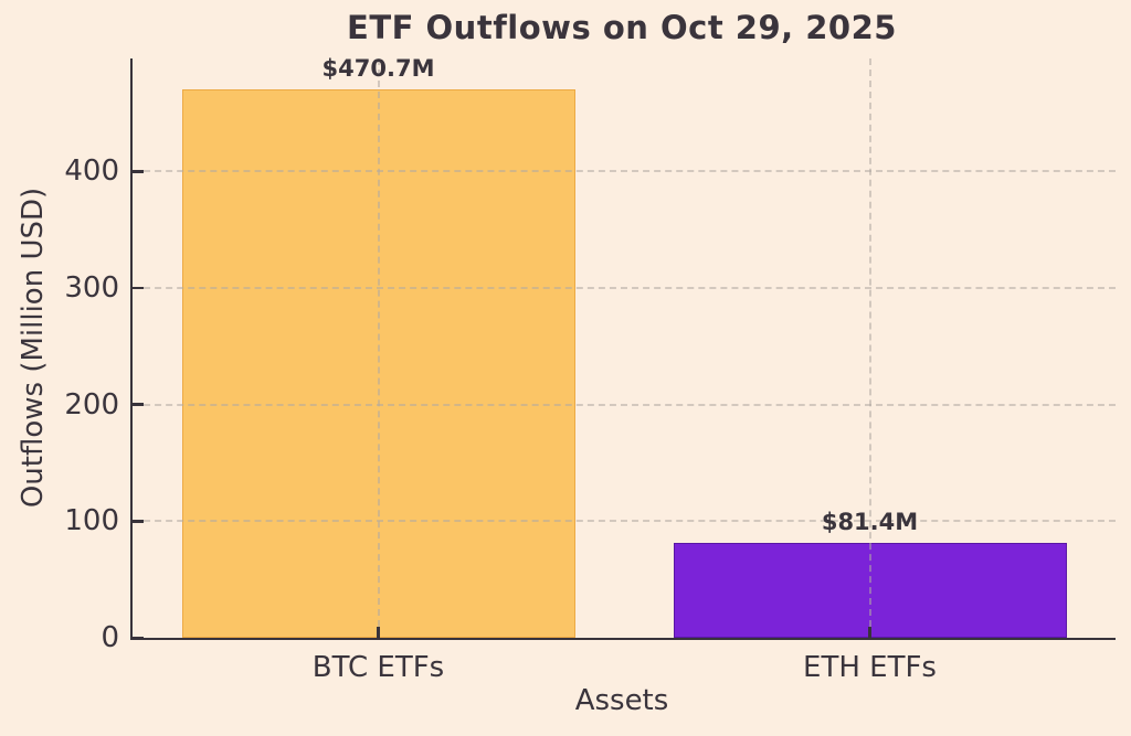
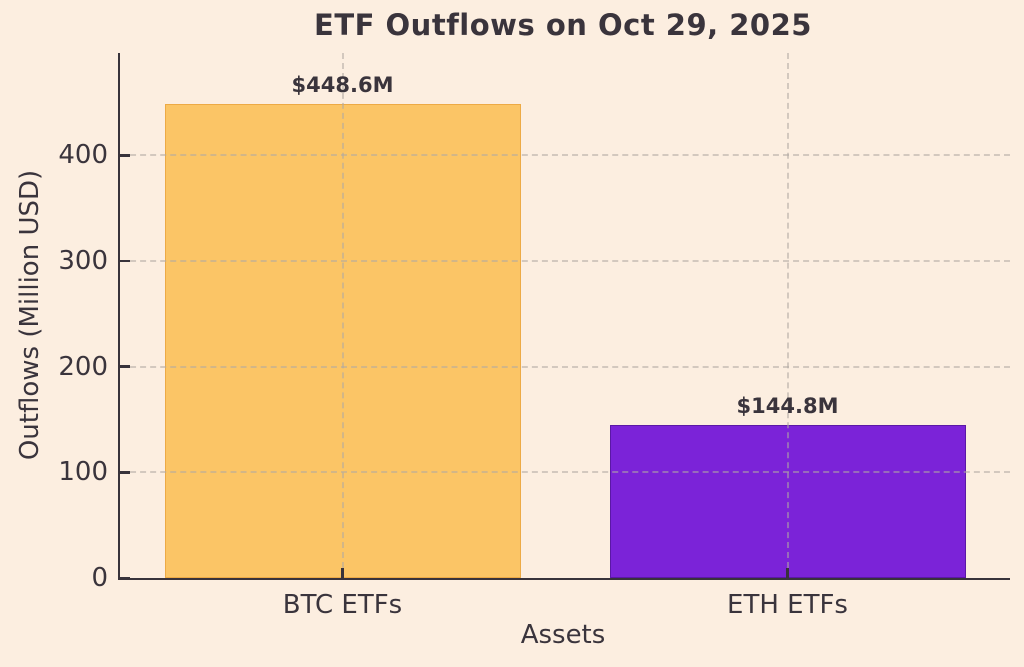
BTC ETFs: $470.7M -> $448.6M
ETH ETFs: $81.4M -> $144.8M
